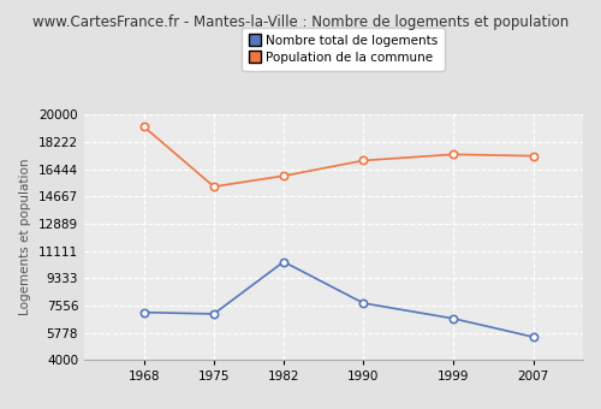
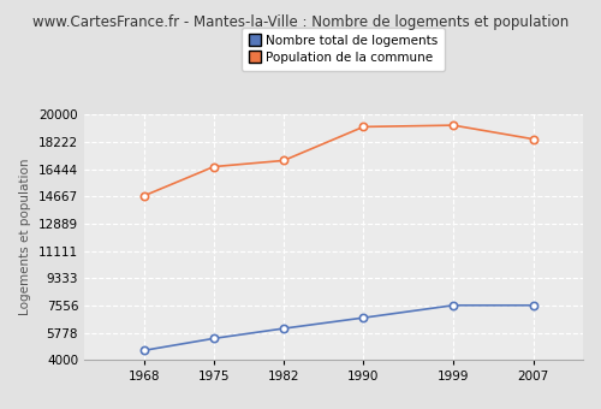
Nombre total de logements/1968: 7100 -> 4600
Population de la commune/1968: 19200 -> 14700
Nombre total de logements/1975: 7000 -> 5400
Population de la commune/1975: 15300 -> 16600
Nombre total de logements/1982: 10400 -> 6000
Population de la commune/1982: 16000 -> 17000
Nombre total de logements/1990: 7700 -> 6800
Population de la commune/1990: 17000 -> 19200
Nombre total de logements/1999: 6700 -> 7600
Population de la commune/1999: 17400 -> 19300
Nombre total de logements/2007: 5500 -> 7600
Population de la commune/2007: 17300 -> 18400
